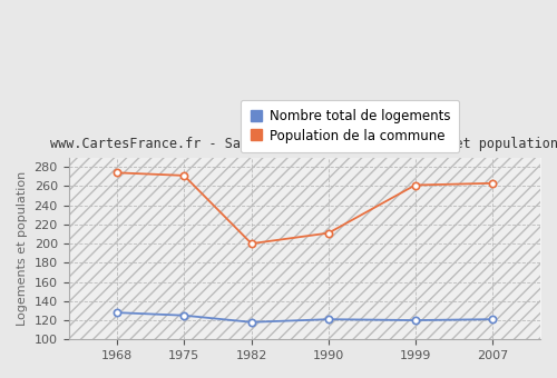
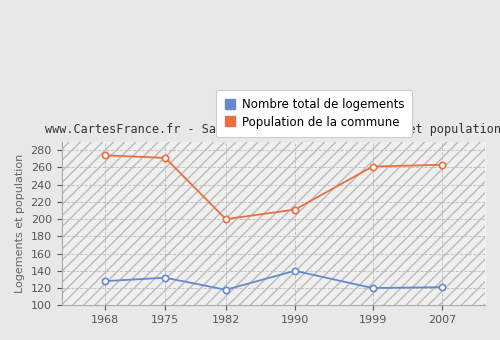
Nombre total de logements/1975: 125 -> 132
Nombre total de logements/1990: 121 -> 140
